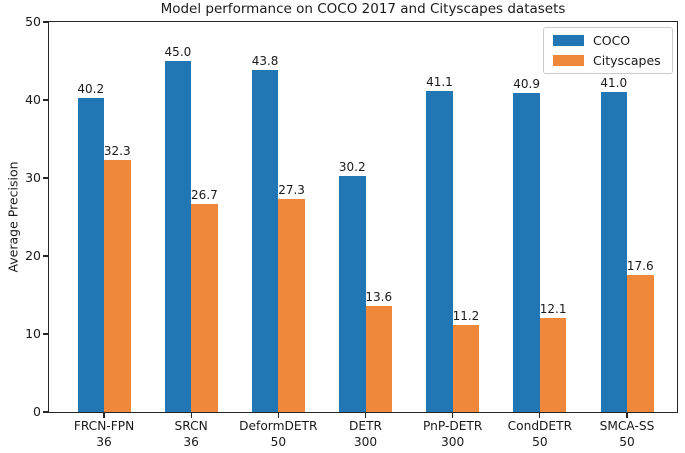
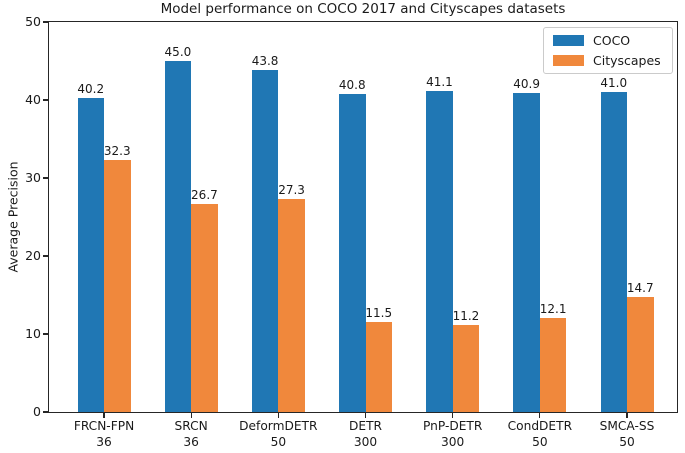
COCO/DETR: 30.2 -> 40.8
Cityscapes/DETR: 13.6 -> 11.5
Cityscapes/SMCA-SS: 17.6 -> 14.7
